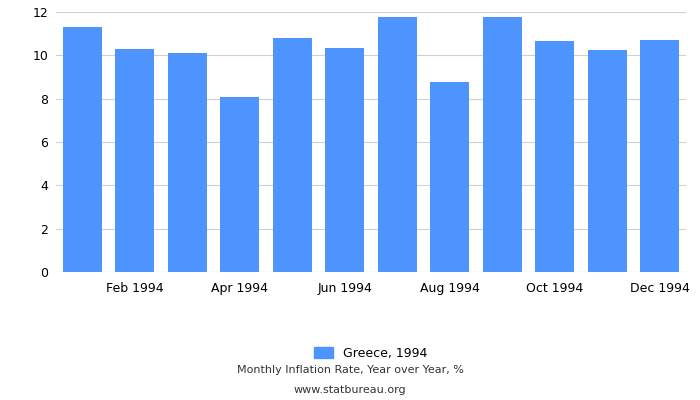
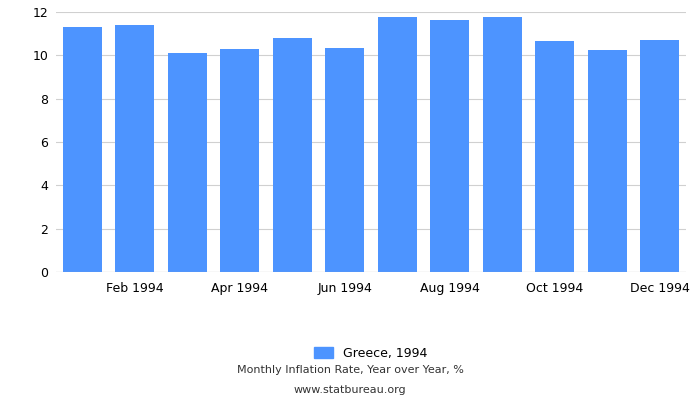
Feb 1994: 10.30 -> 11.40
Apr 1994: 8.10 -> 10.30
Aug 1994: 8.75 -> 11.65
